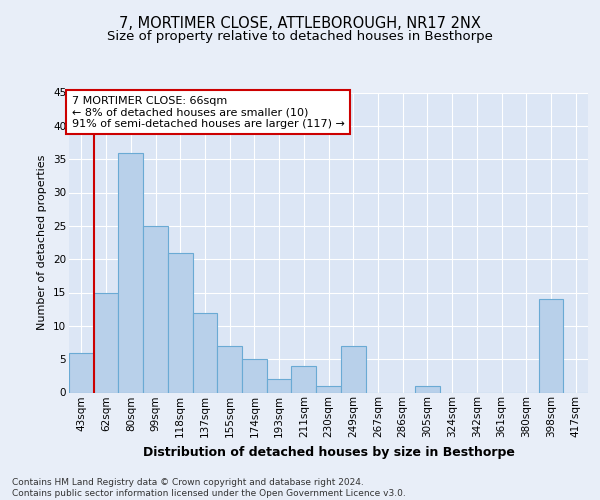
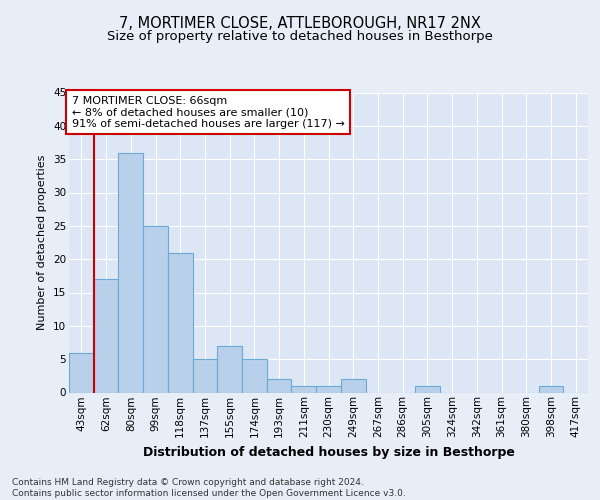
62sqm: 15 -> 17
137sqm: 12 -> 5
211sqm: 4 -> 1
249sqm: 7 -> 2
398sqm: 14 -> 1
